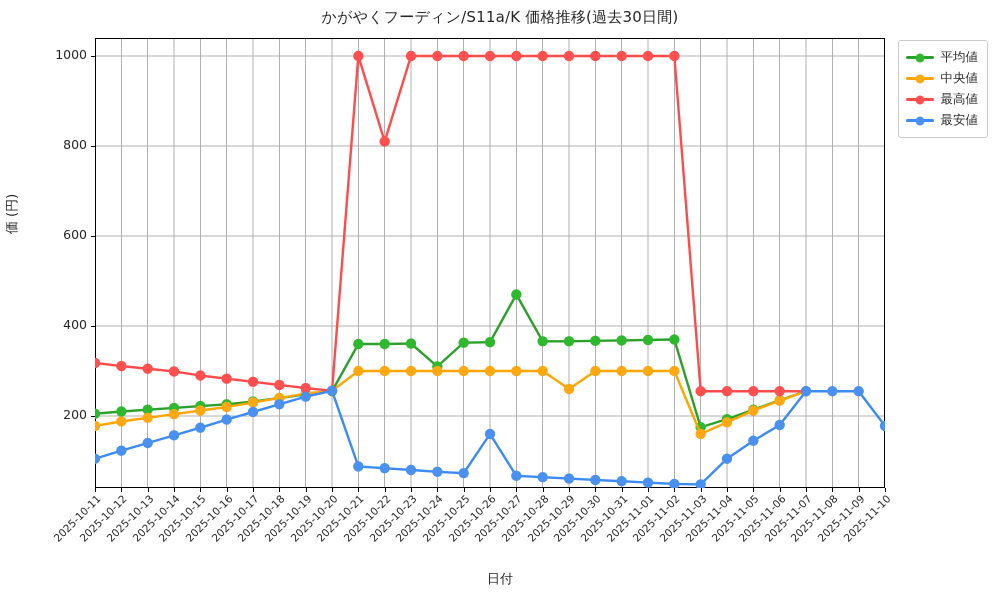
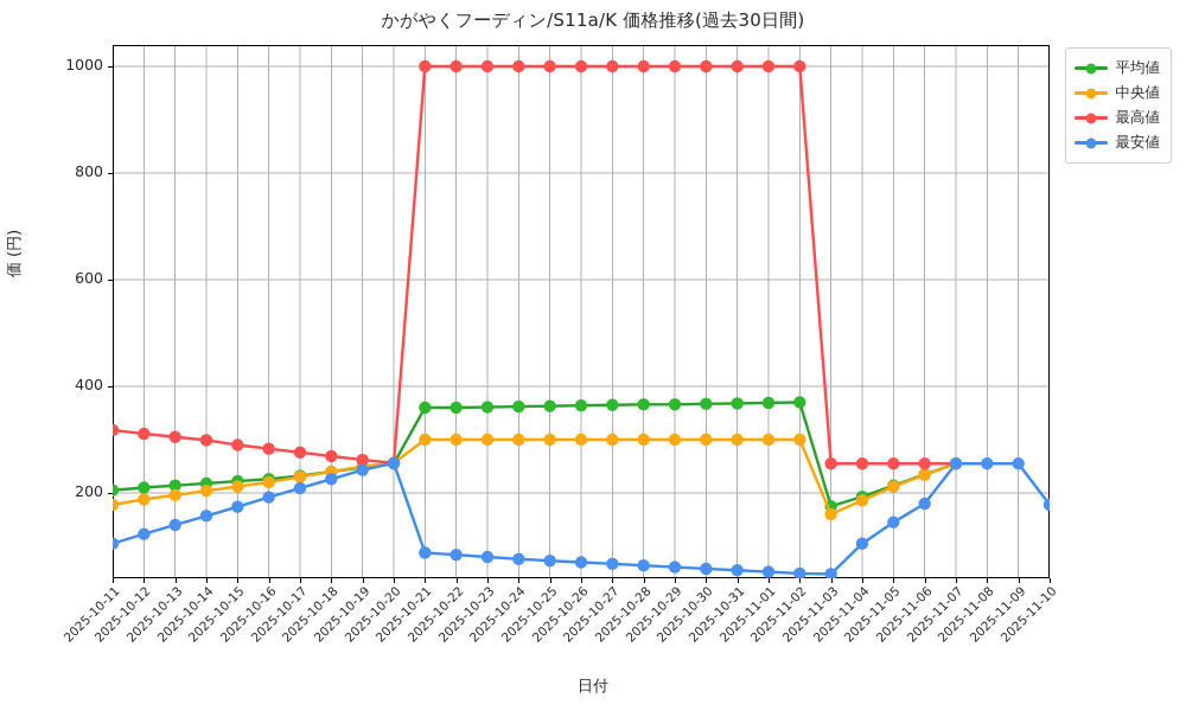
最高値/2025-10-22: 810 -> 1000
平均値/2025-10-24: 310 -> 360
最安値/2025-10-26: 160 -> 70
平均値/2025-10-27: 470 -> 360
中央値/2025-10-29: 260 -> 300
